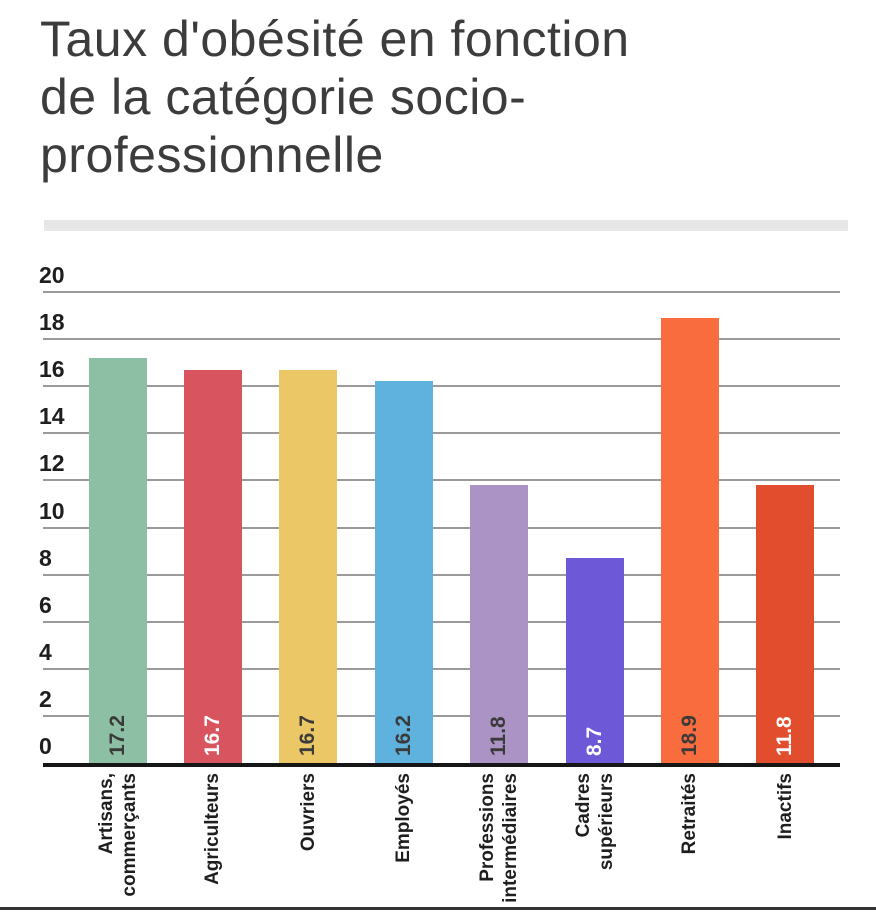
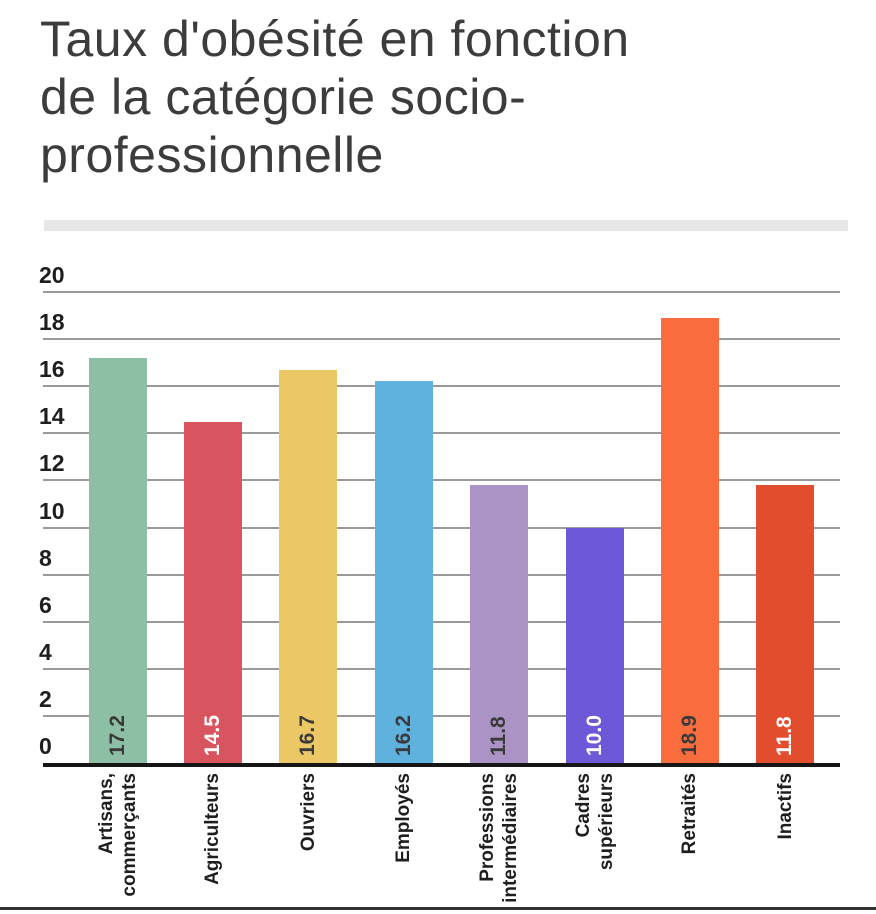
Agriculteurs: 16.7 -> 14.5
Cadres supérieurs: 8.7 -> 10.0
